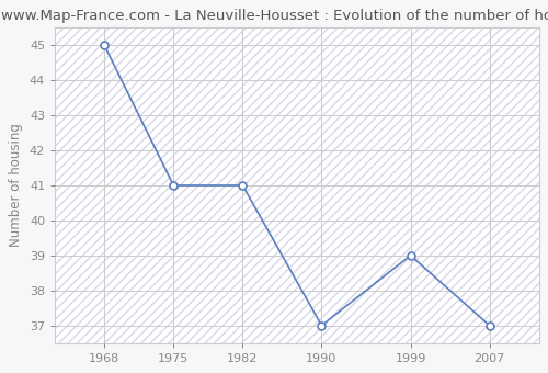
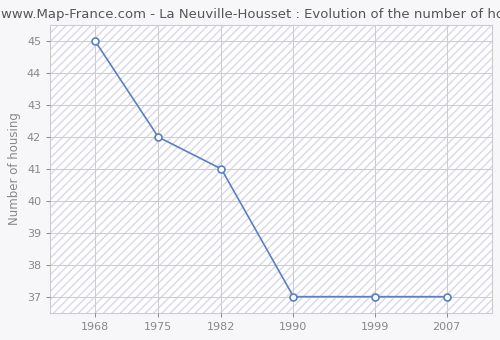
1975: 41 -> 42
1999: 39 -> 37
